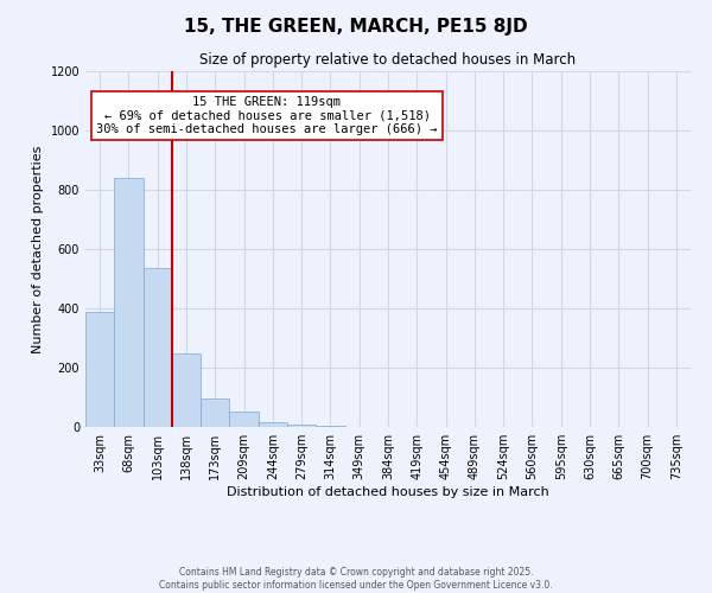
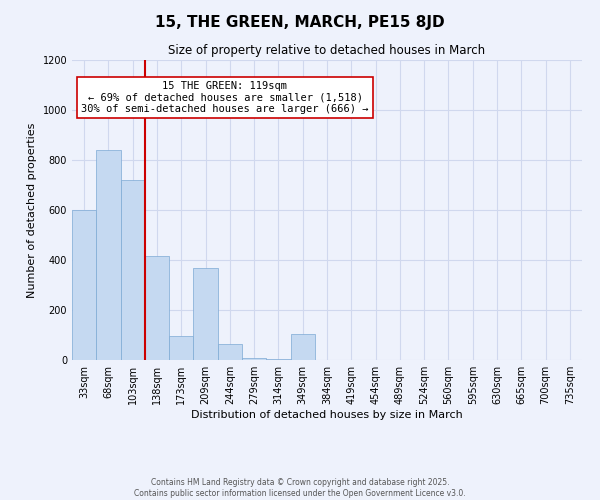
33sqm: 390 -> 600
103sqm: 535 -> 720
138sqm: 248 -> 415
209sqm: 52 -> 370
244sqm: 18 -> 65
349sqm: 1 -> 105
